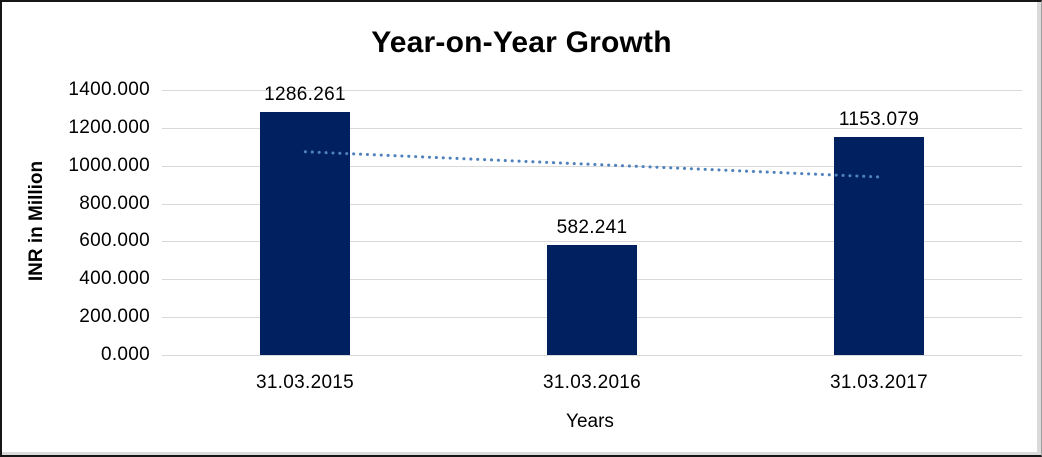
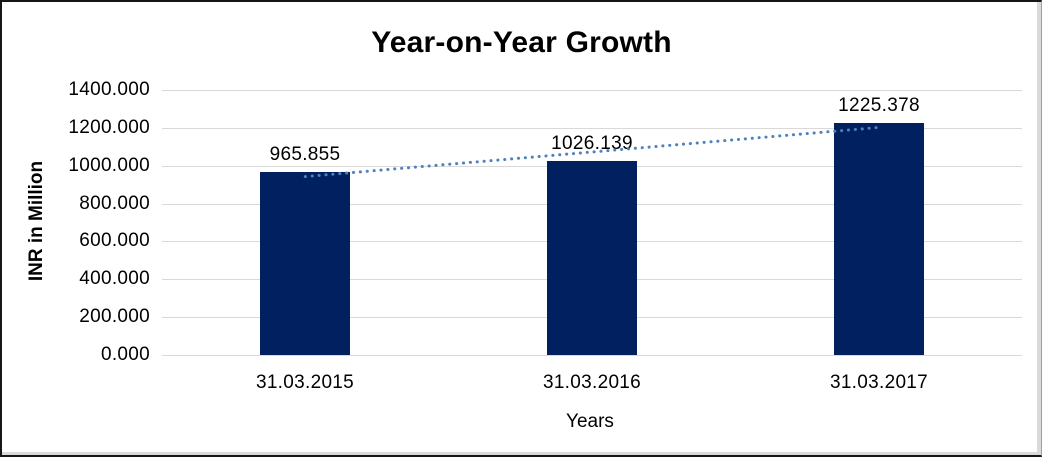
31.03.2015: 1286.261 -> 965.855
31.03.2016: 582.241 -> 1026.139
31.03.2017: 1153.079 -> 1225.378
